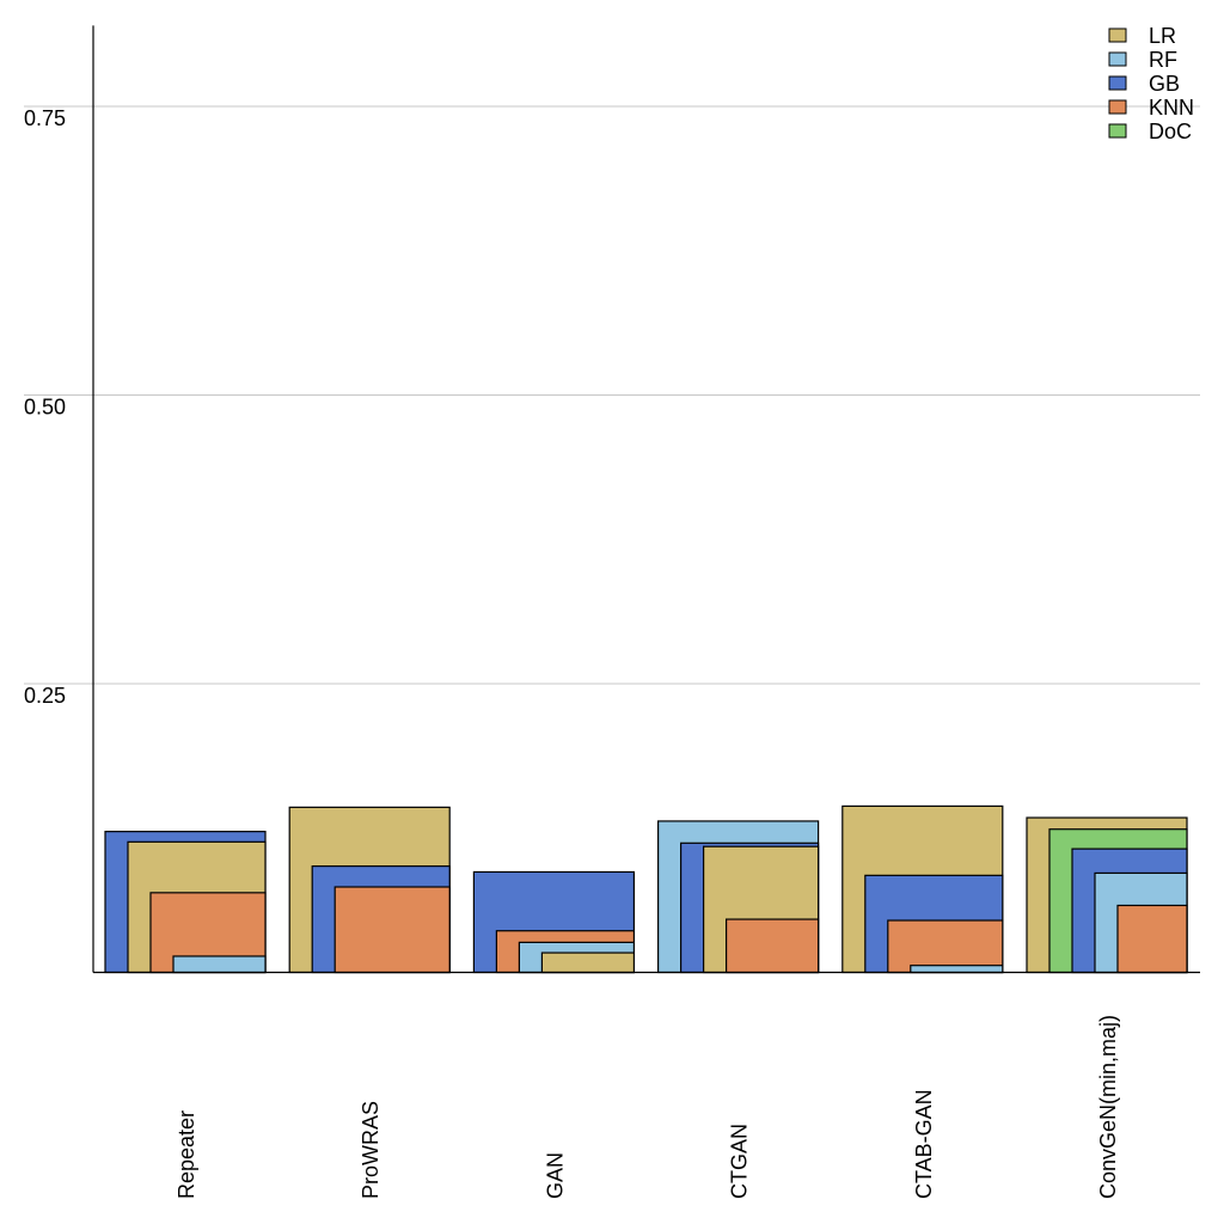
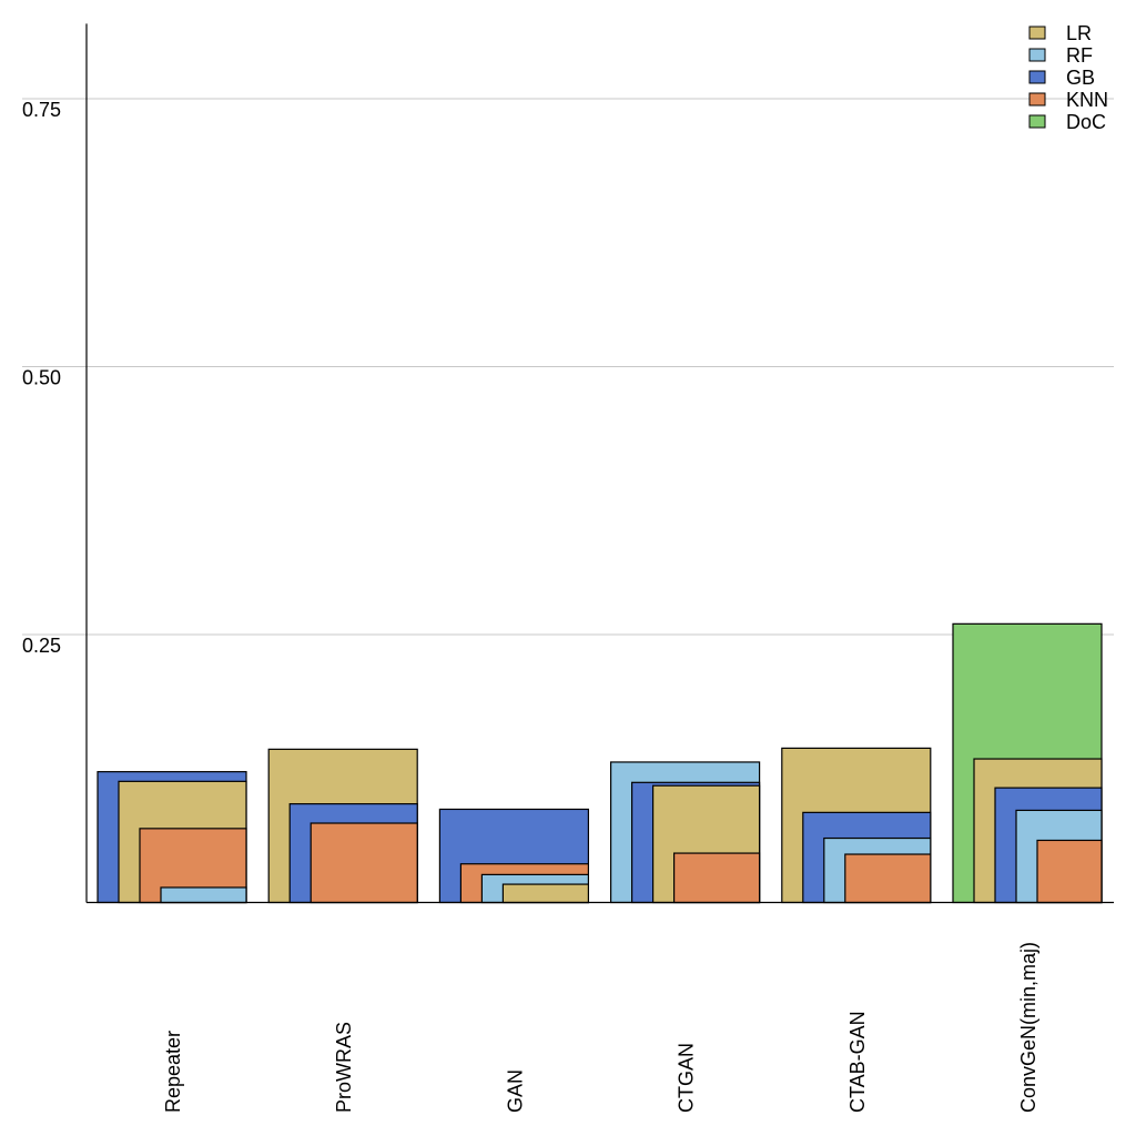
RF/CTAB-GAN: 0.01 -> 0.06
DoC/ConvGeN(min,maj): 0.12 -> 0.26
